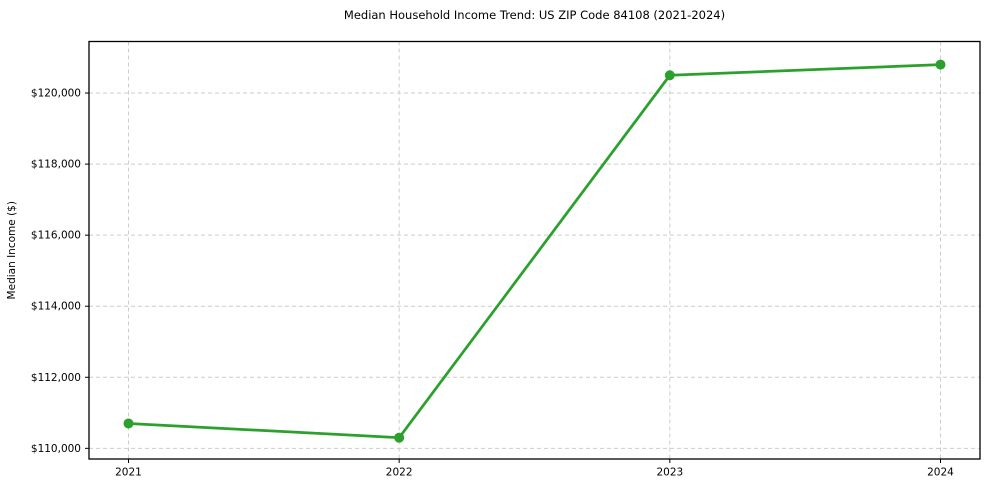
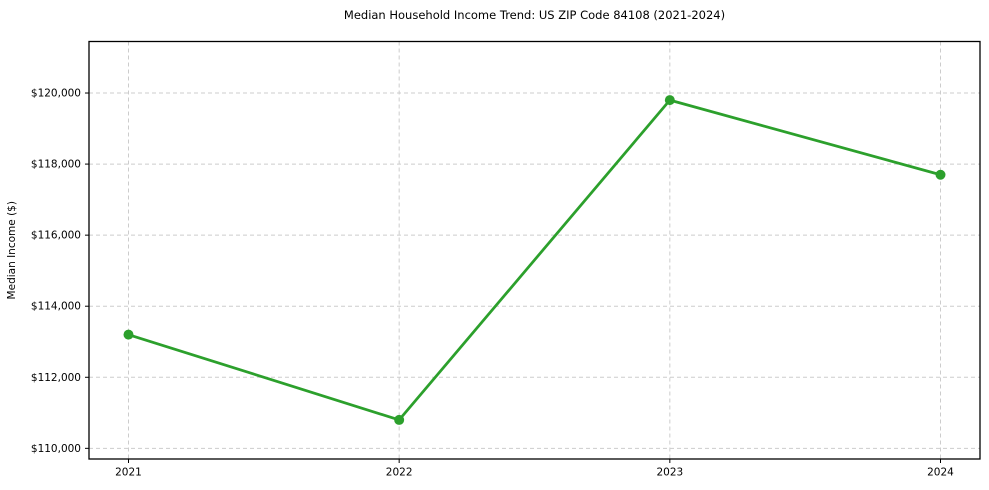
2021: $110700 -> $113200
2022: $110300 -> $110800
2023: $120500 -> $119800
2024: $120800 -> $117700
